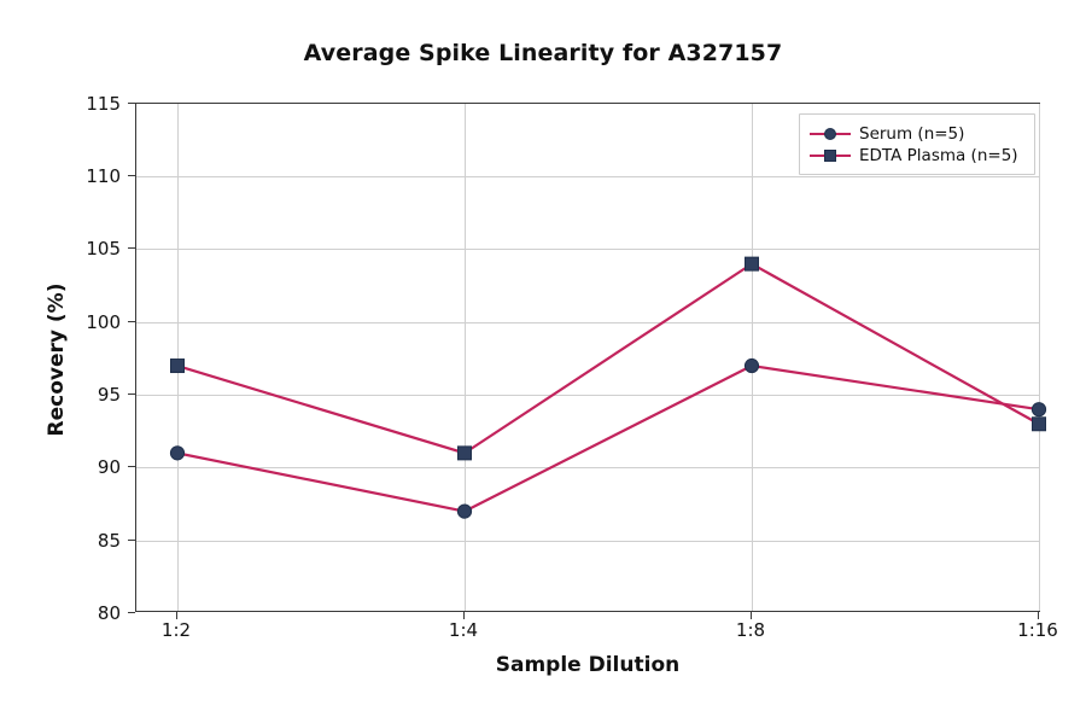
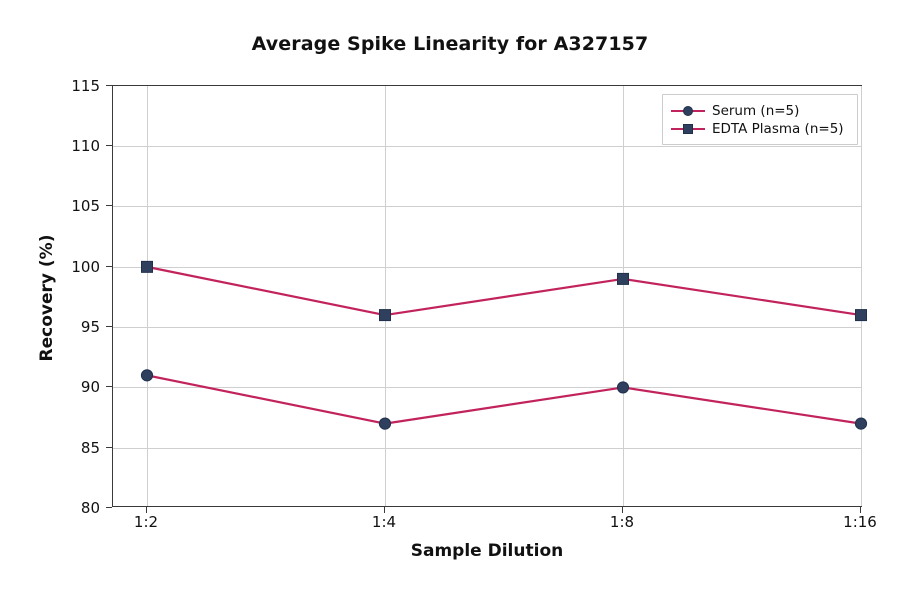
EDTA Plasma (n=5)/1:2: 97 -> 100
EDTA Plasma (n=5)/1:4: 91 -> 96
Serum (n=5)/1:8: 97 -> 90
EDTA Plasma (n=5)/1:8: 104 -> 99
Serum (n=5)/1:16: 94 -> 87
EDTA Plasma (n=5)/1:16: 93 -> 96
